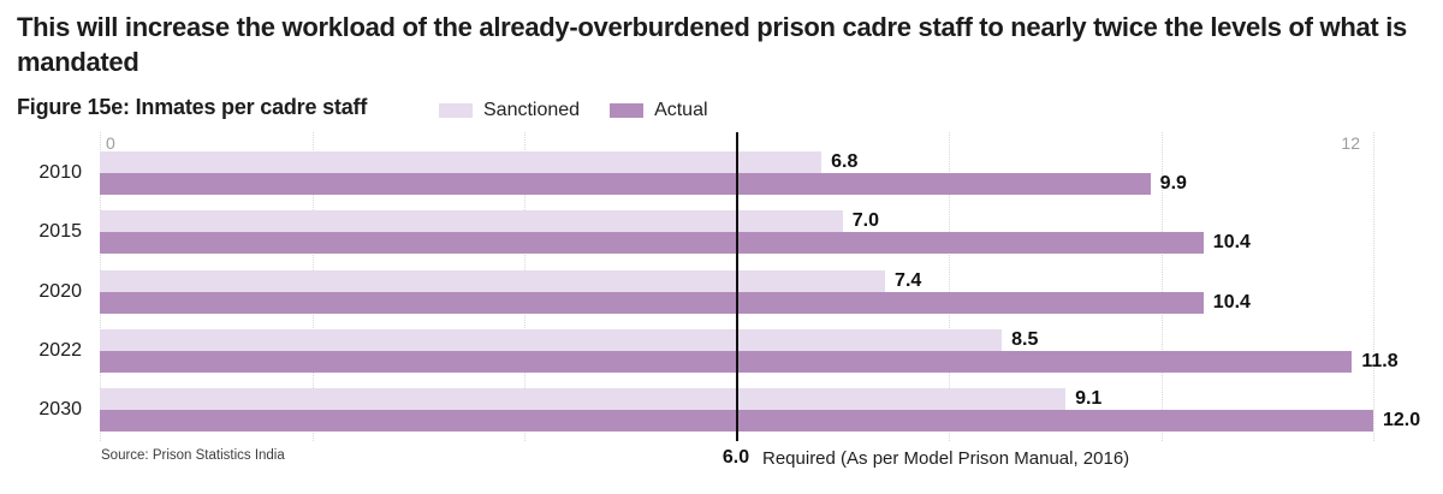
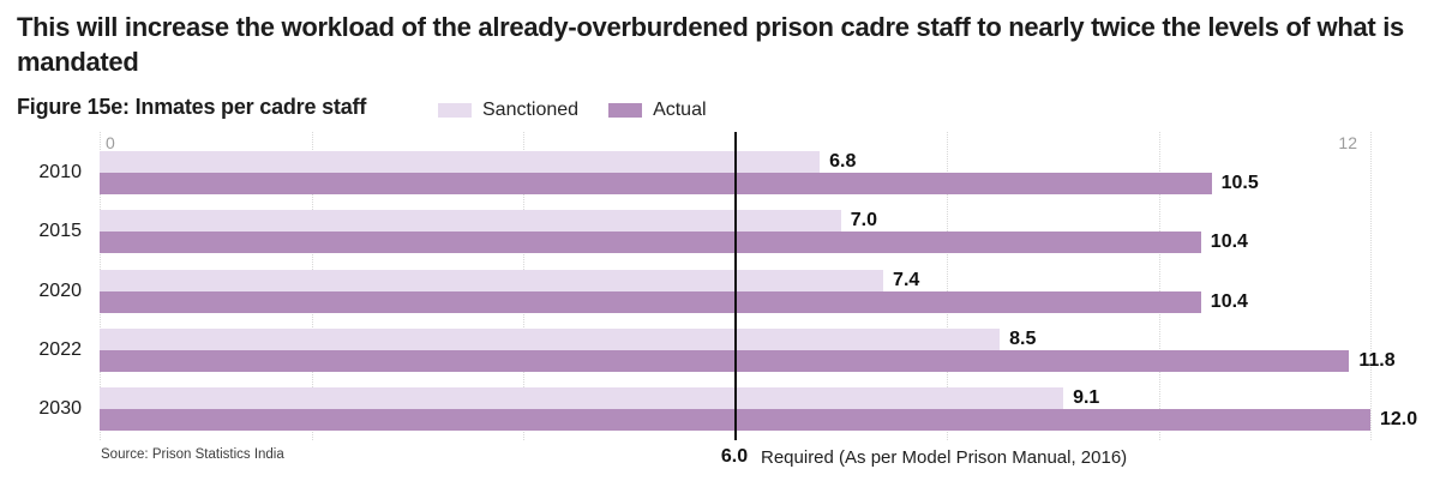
Actual/2010: 9.9 -> 10.5
